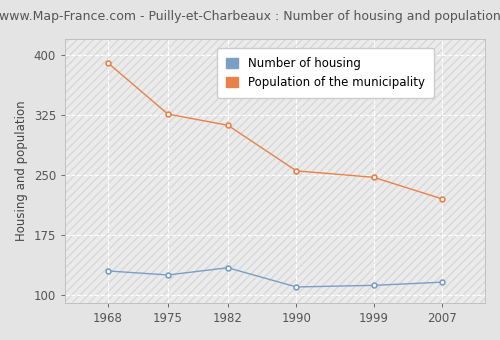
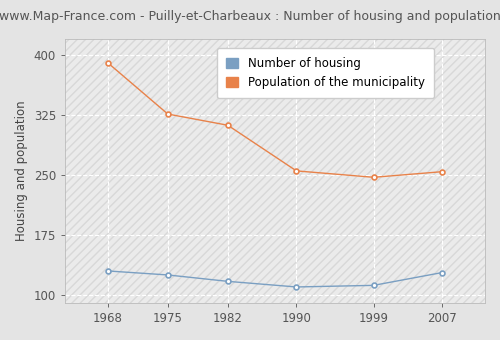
Number of housing/1982: 134 -> 117
Number of housing/2007: 116 -> 128
Population of the municipality/2007: 220 -> 254
